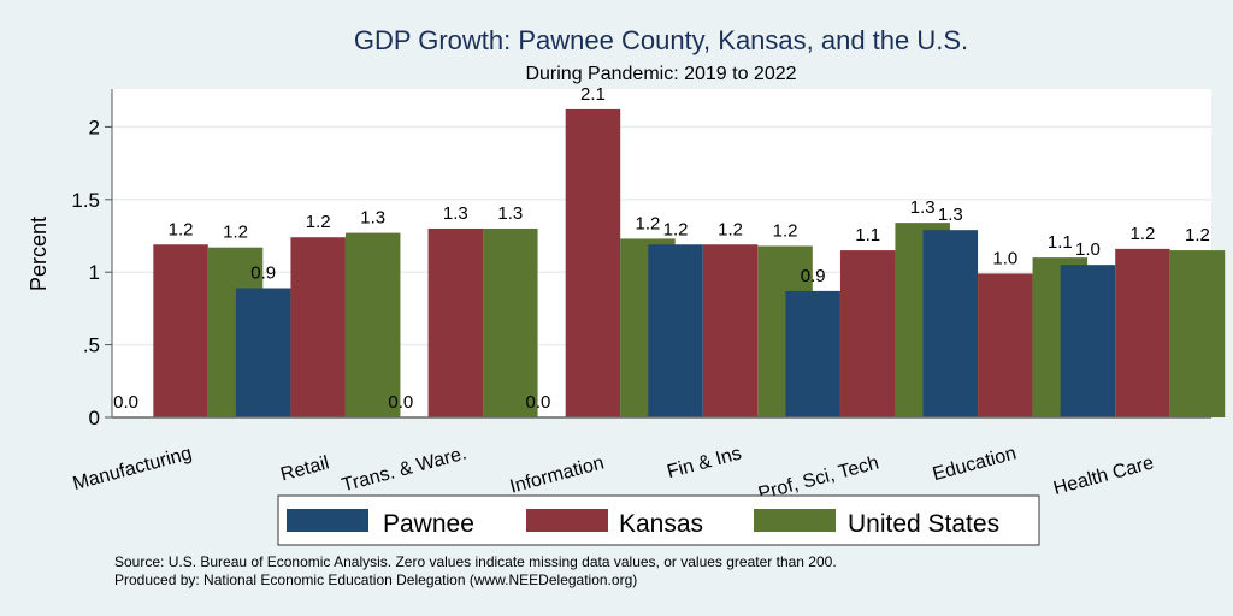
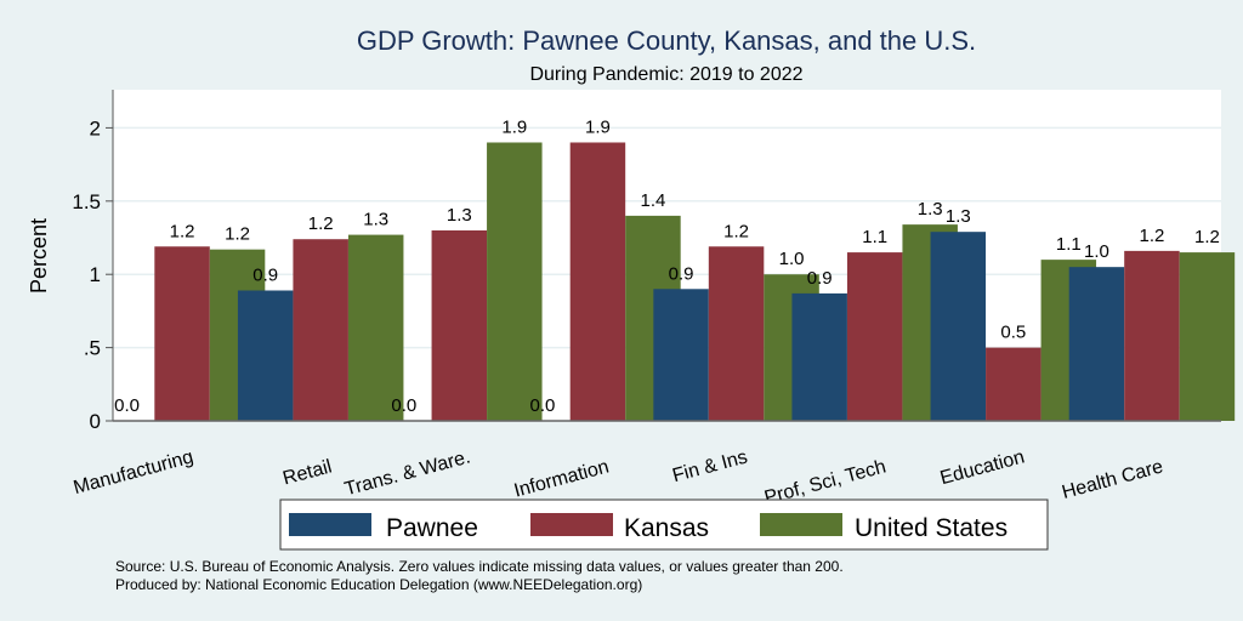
United States/Trans. & Ware.: 1.3 -> 1.9
Kansas/Information: 2.1 -> 1.9
United States/Information: 1.2 -> 1.4
Pawnee/Fin & Ins: 1.2 -> 0.9
United States/Fin & Ins: 1.2 -> 1.0
Kansas/Education: 1.0 -> 0.5
